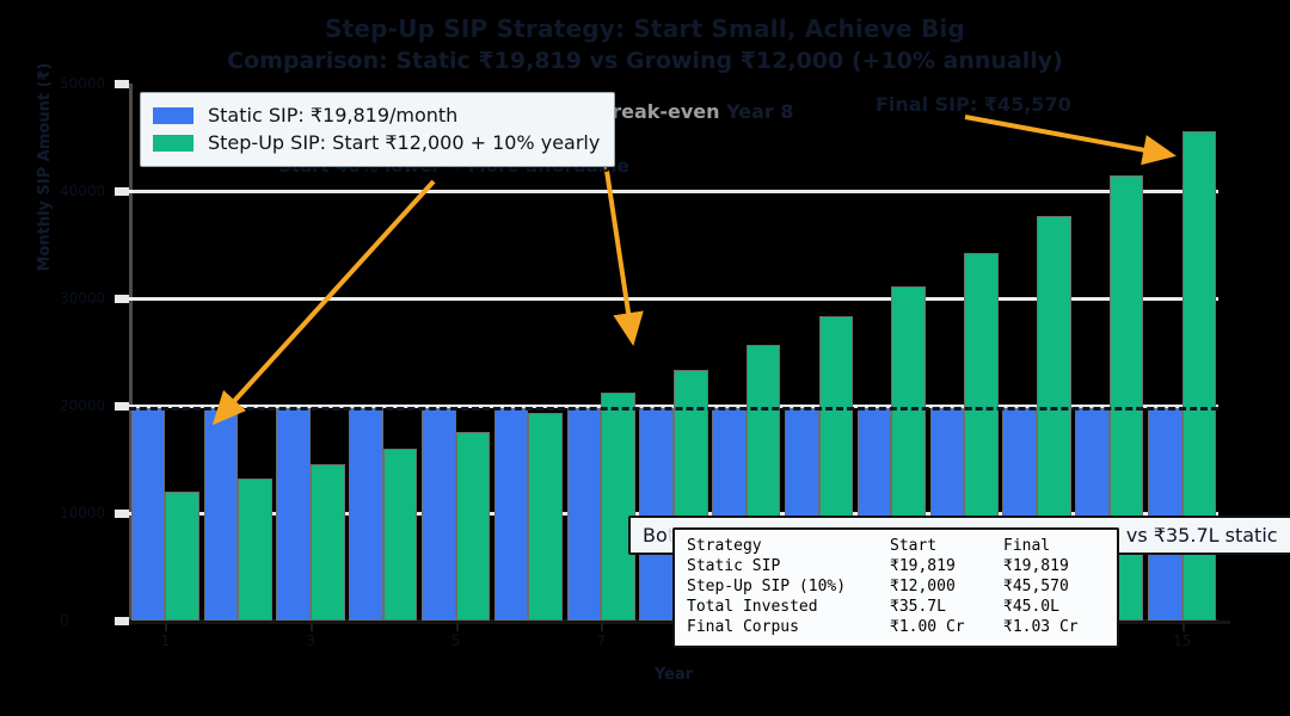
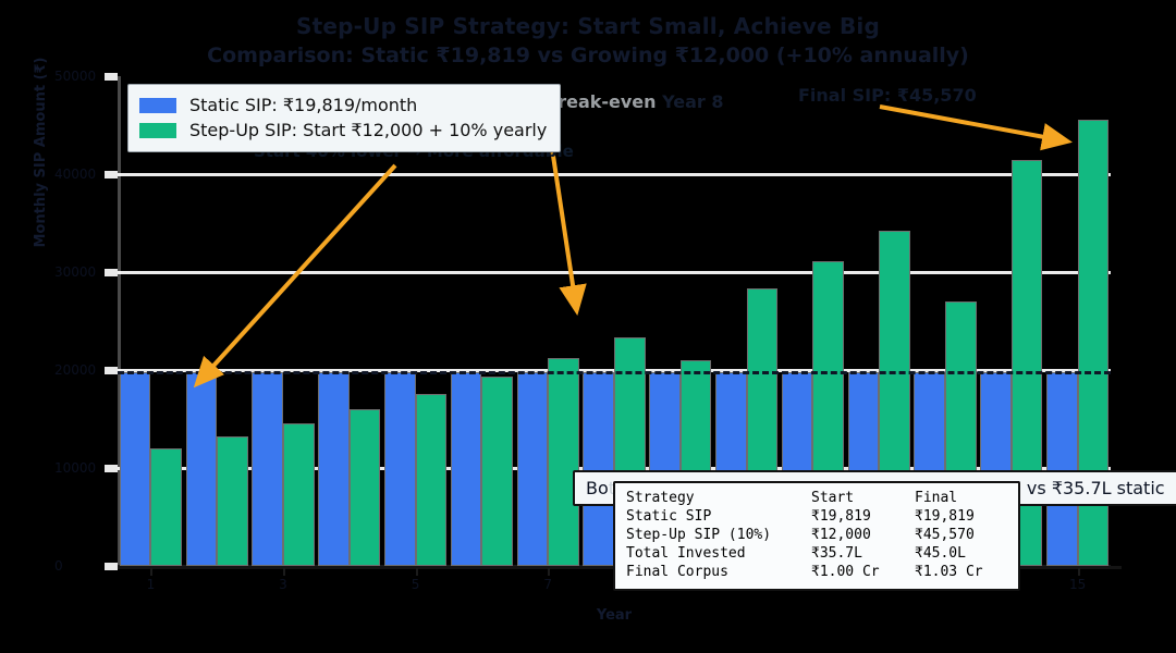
Step-Up SIP: Start ₹12,000 + 10% yearly/9: 26000 -> 21000
Step-Up SIP: Start ₹12,000 + 10% yearly/13: 38000 -> 27000
